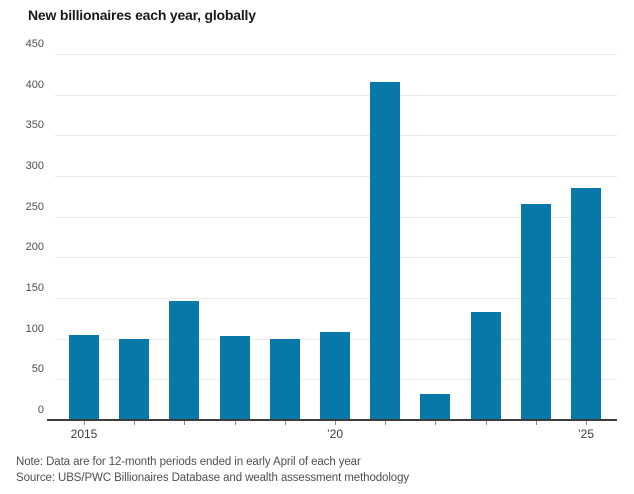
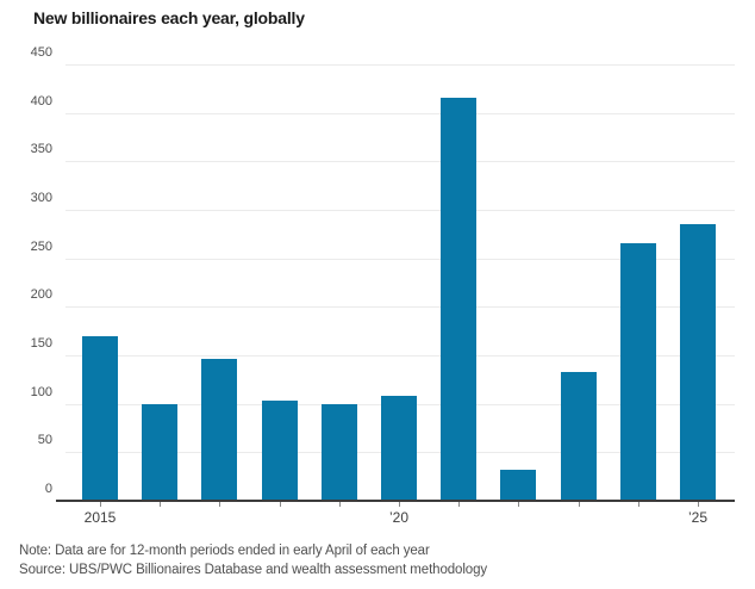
2015: 100 -> 170
